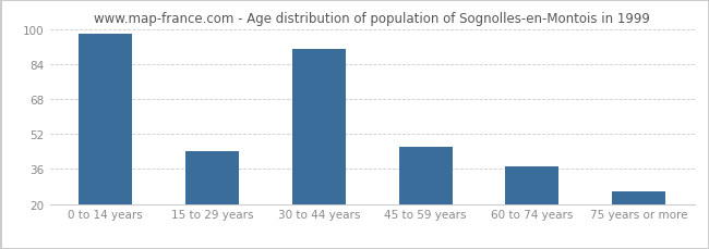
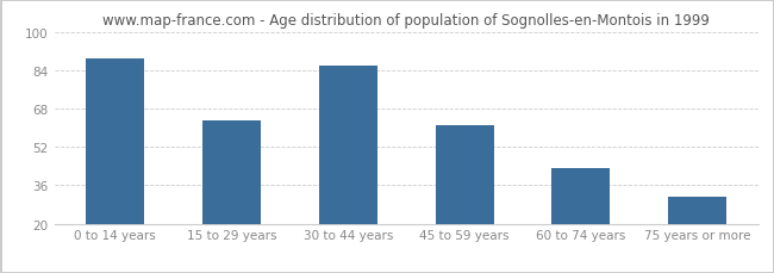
0 to 14 years: 98 -> 89
15 to 29 years: 44 -> 63
30 to 44 years: 91 -> 86
45 to 59 years: 46 -> 61
60 to 74 years: 37 -> 43
75 years or more: 26 -> 31
